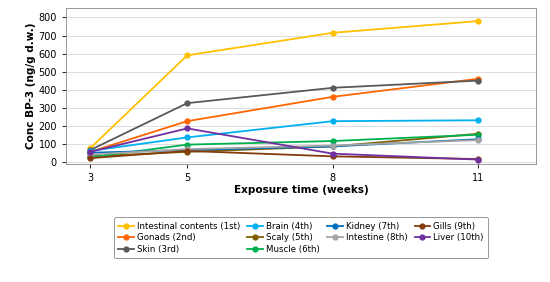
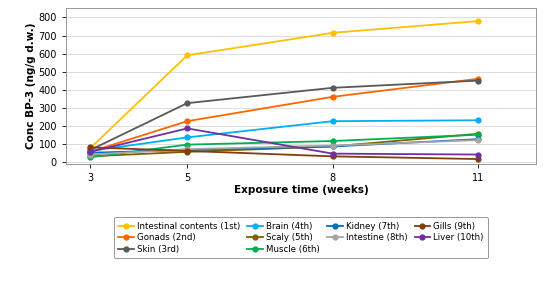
Gills (9th)/3: 20 -> 80
Liver (10th)/11: 10 -> 40
